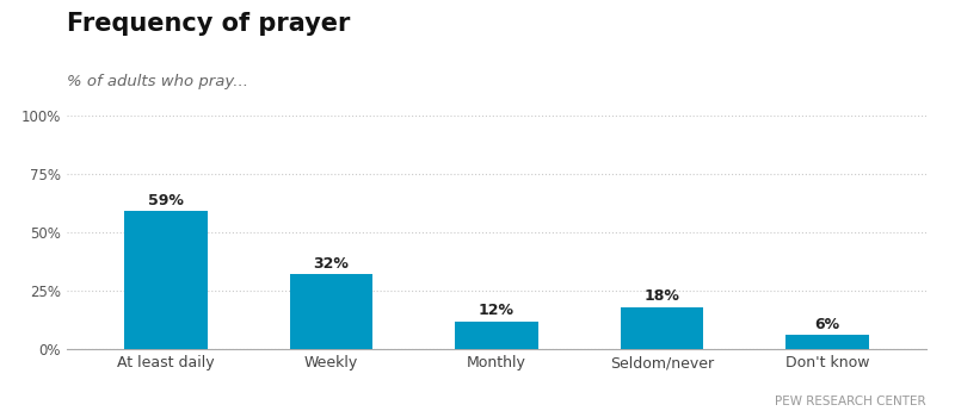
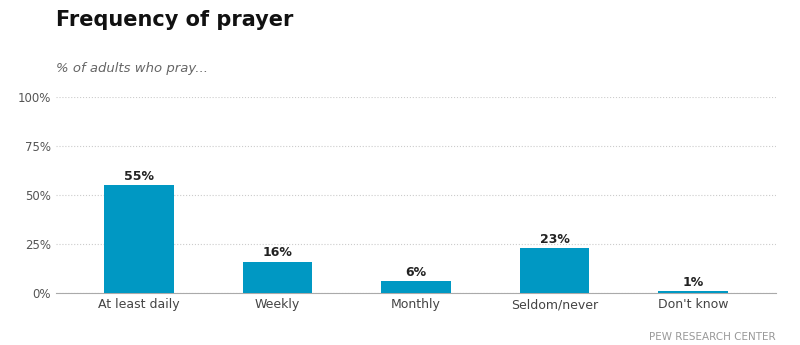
At least daily: 59% -> 55%
Weekly: 32% -> 16%
Monthly: 12% -> 6%
Seldom/never: 18% -> 23%
Don't know: 6% -> 1%
